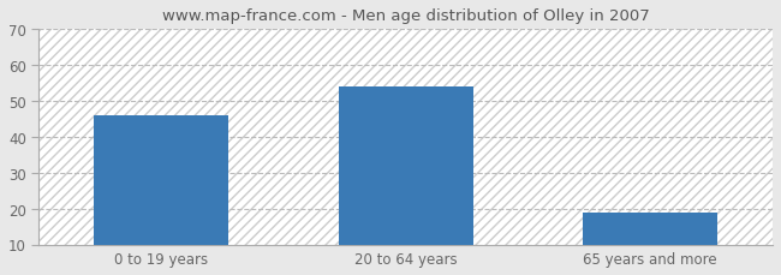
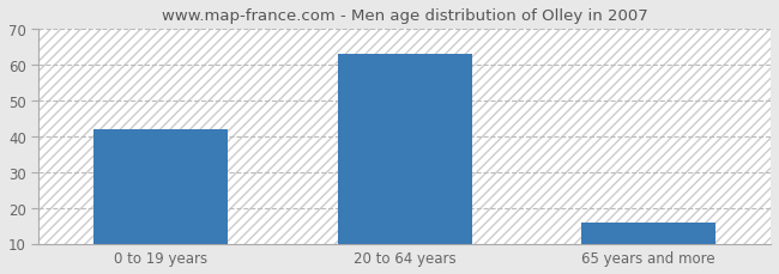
0 to 19 years: 46 -> 42
20 to 64 years: 54 -> 63
65 years and more: 19 -> 16
